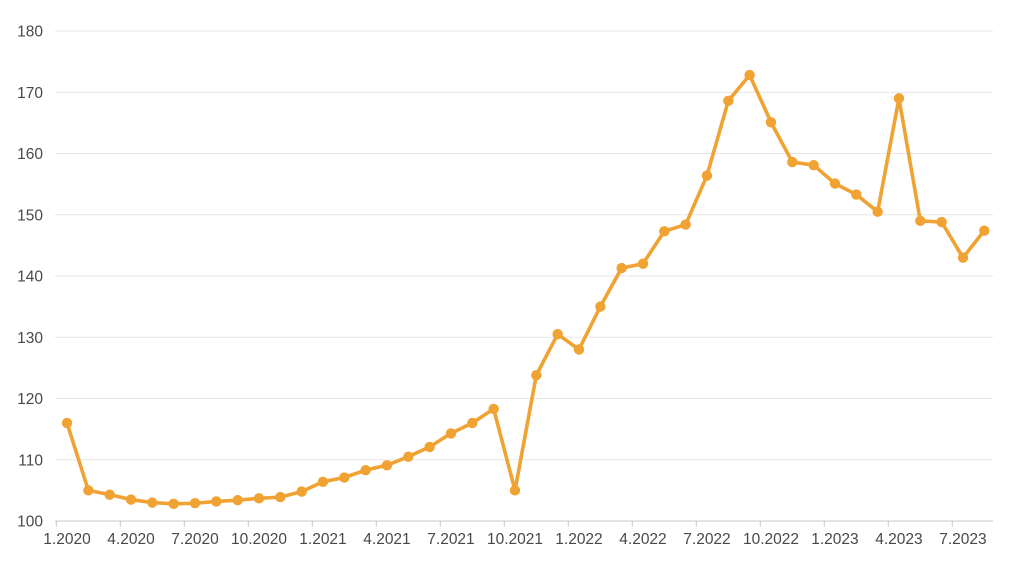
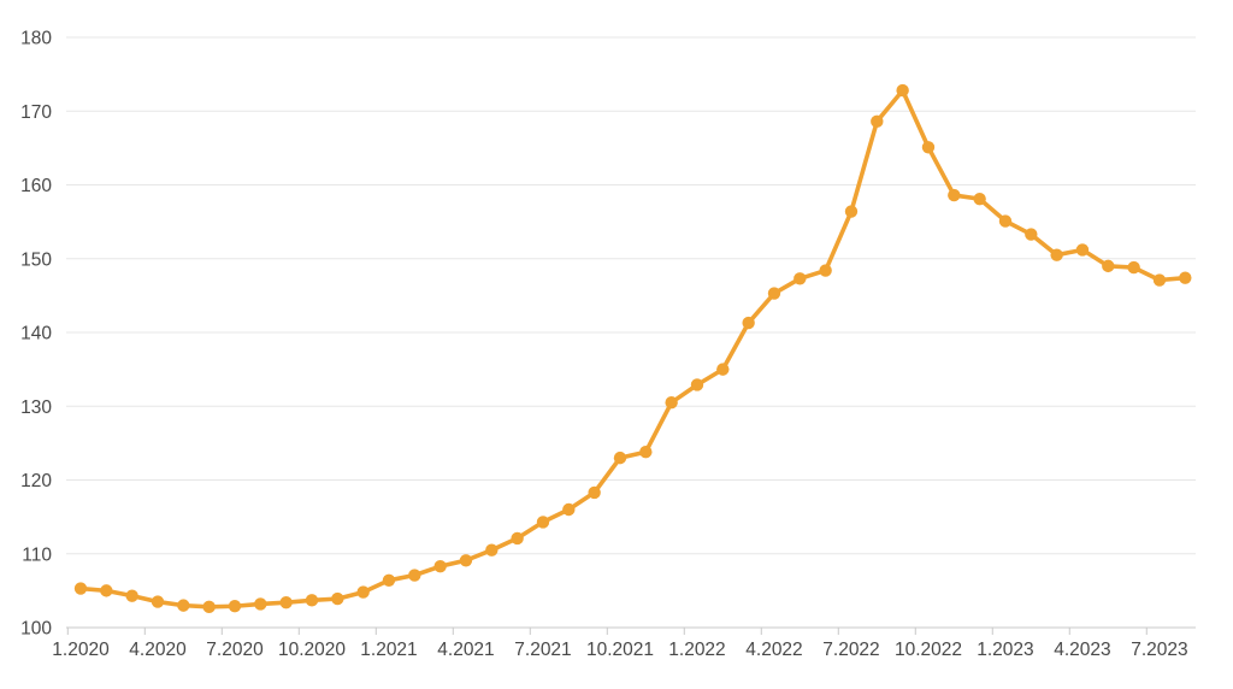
1.2020: 116 -> 105
10.2021: 105 -> 123
1.2022: 128 -> 133
4.2022: 142 -> 145
4.2023: 169 -> 151
7.2023: 143 -> 147
